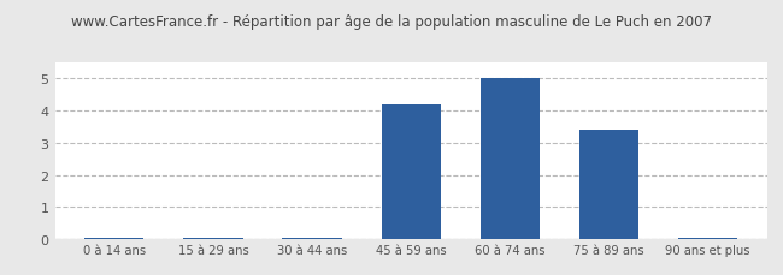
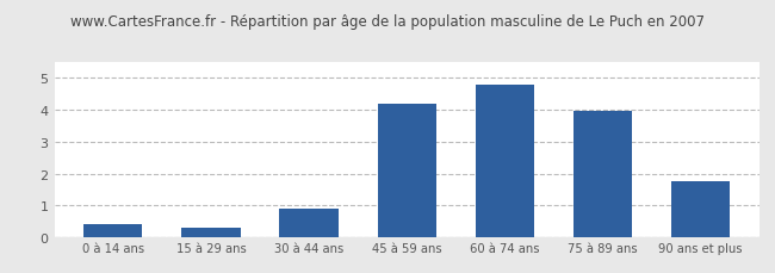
0 à 14 ans: 0.05 -> 0.40
15 à 29 ans: 0.05 -> 0.30
30 à 44 ans: 0.05 -> 0.90
60 à 74 ans: 5.00 -> 4.80
75 à 89 ans: 3.40 -> 3.95
90 ans et plus: 0.05 -> 1.75
